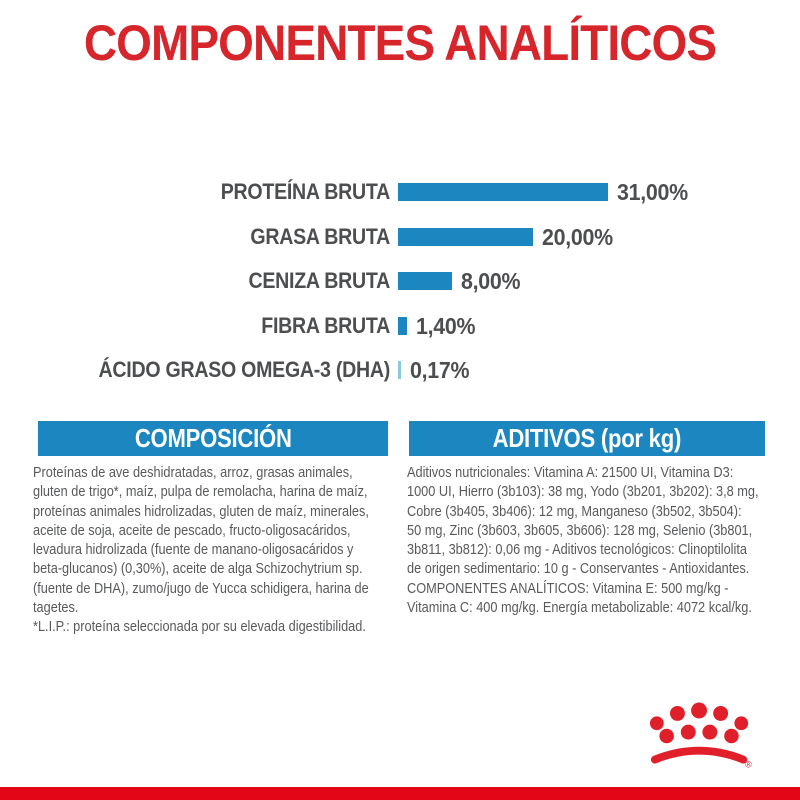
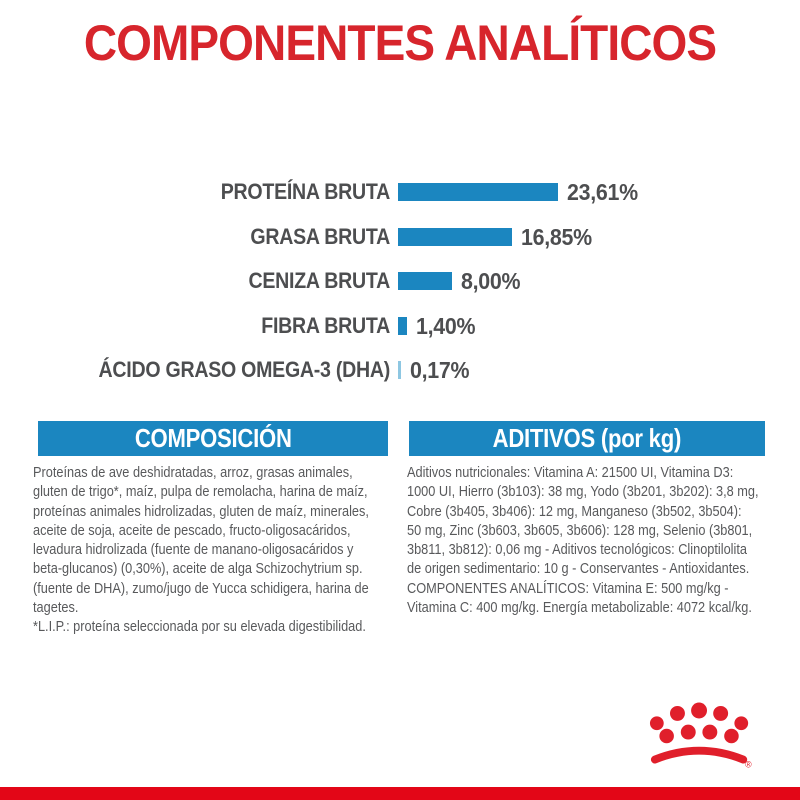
PROTEÍNA BRUTA: 31,00% -> 23,61%
GRASA BRUTA: 20,00% -> 16,85%
